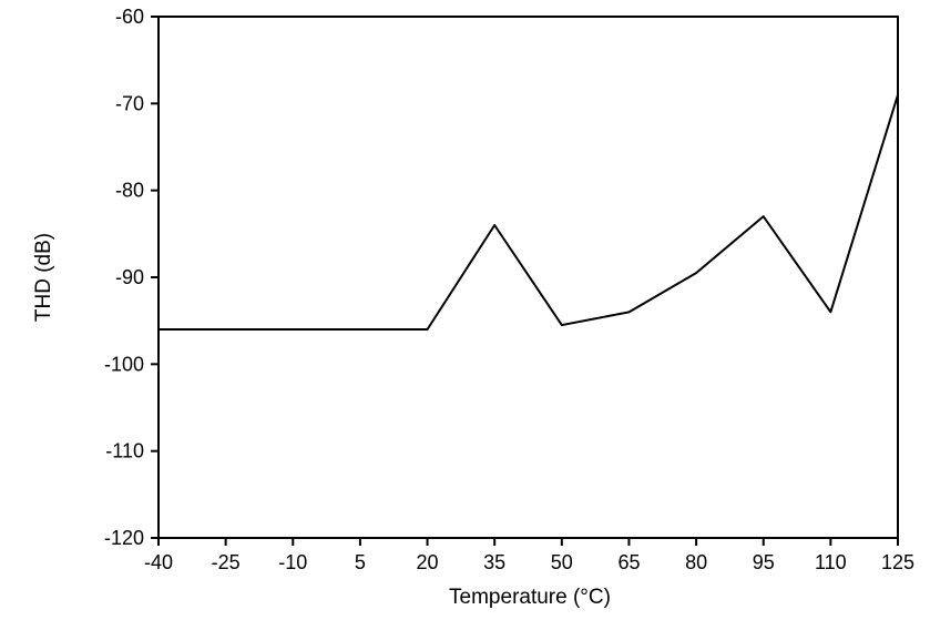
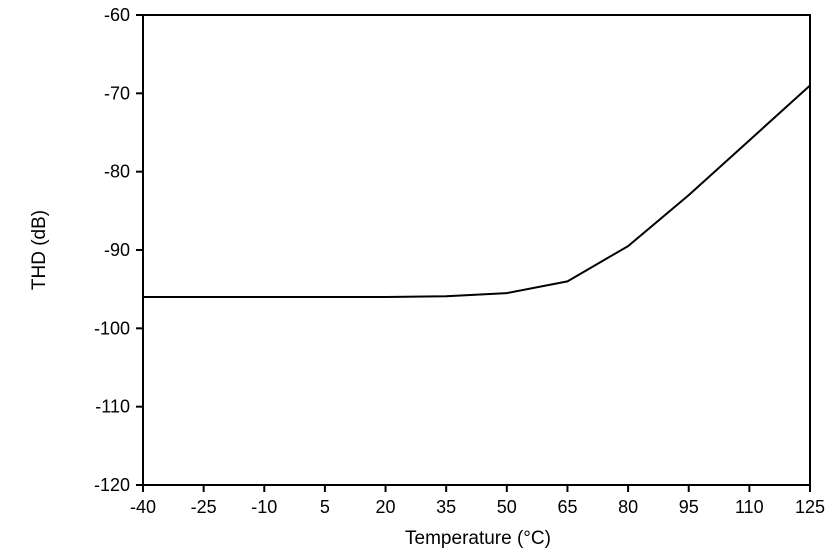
35: -84 -> -96
110: -94 -> -76
